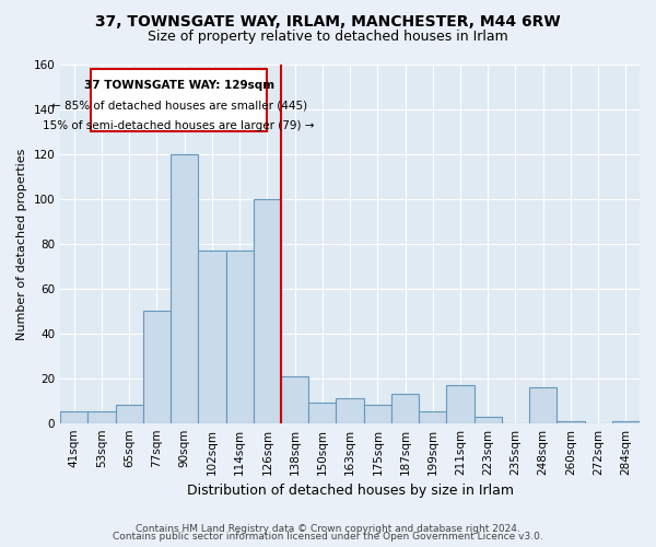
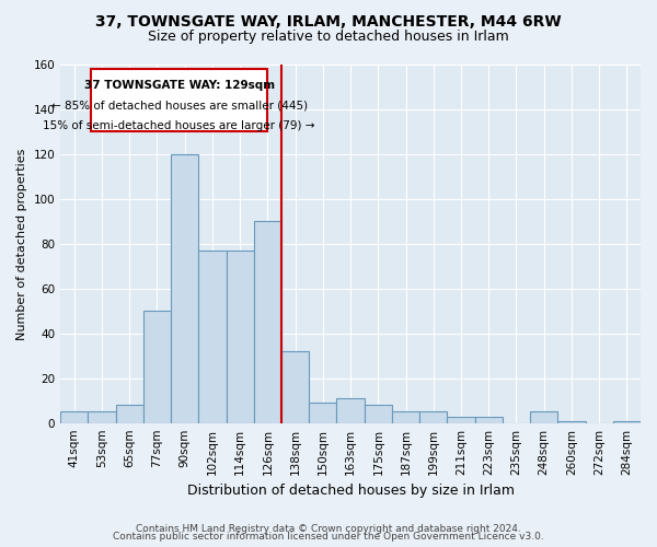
126sqm: 100 -> 90
138sqm: 21 -> 32
187sqm: 13 -> 5
211sqm: 17 -> 3
248sqm: 16 -> 5
